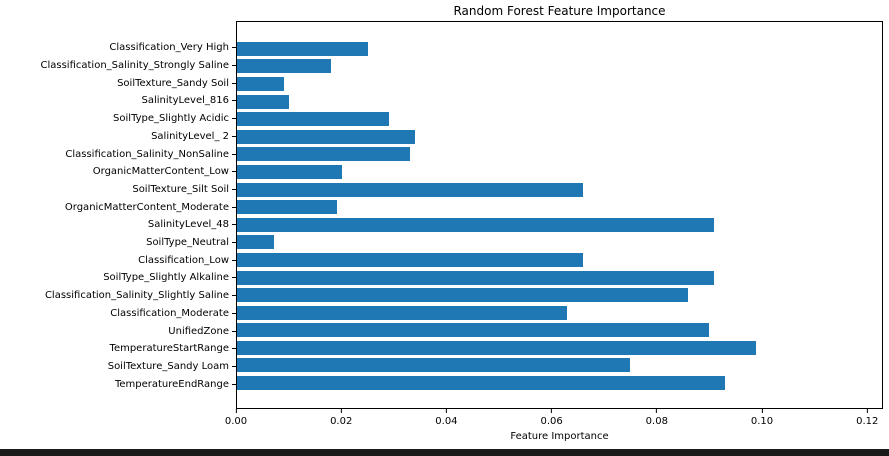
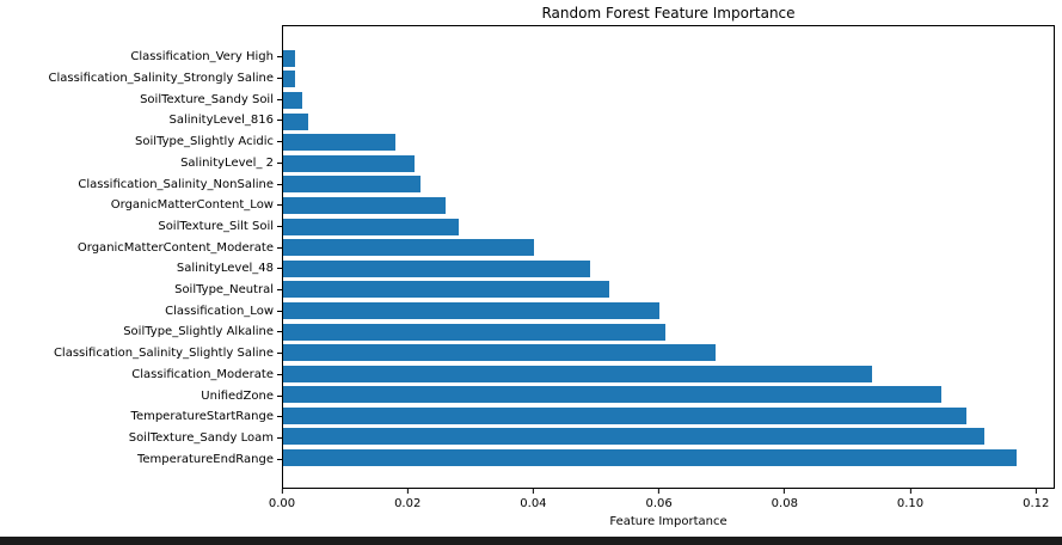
Classification_Very High: 0.025 -> 0.002
Classification_Salinity_Strongly Saline: 0.018 -> 0.002
SoilTexture_Sandy Soil: 0.009 -> 0.003
SalinityLevel_816: 0.010 -> 0.004
SoilType_Slightly Acidic: 0.029 -> 0.018
SalinityLevel_ 2: 0.034 -> 0.021
Classification_Salinity_NonSaline: 0.033 -> 0.022
OrganicMatterContent_Low: 0.020 -> 0.026
SoilTexture_Silt Soil: 0.066 -> 0.028
OrganicMatterContent_Moderate: 0.019 -> 0.040
SalinityLevel_48: 0.091 -> 0.049
SoilType_Neutral: 0.007 -> 0.052
Classification_Low: 0.066 -> 0.060
SoilType_Slightly Alkaline: 0.091 -> 0.061
Classification_Salinity_Slightly Saline: 0.086 -> 0.069
Classification_Moderate: 0.063 -> 0.094
UnifiedZone: 0.090 -> 0.105
TemperatureStartRange: 0.099 -> 0.109
SoilTexture_Sandy Loam: 0.075 -> 0.112
TemperatureEndRange: 0.093 -> 0.117
